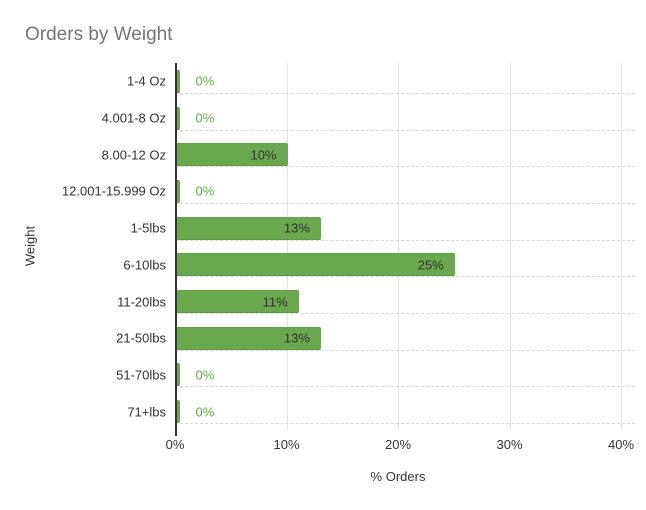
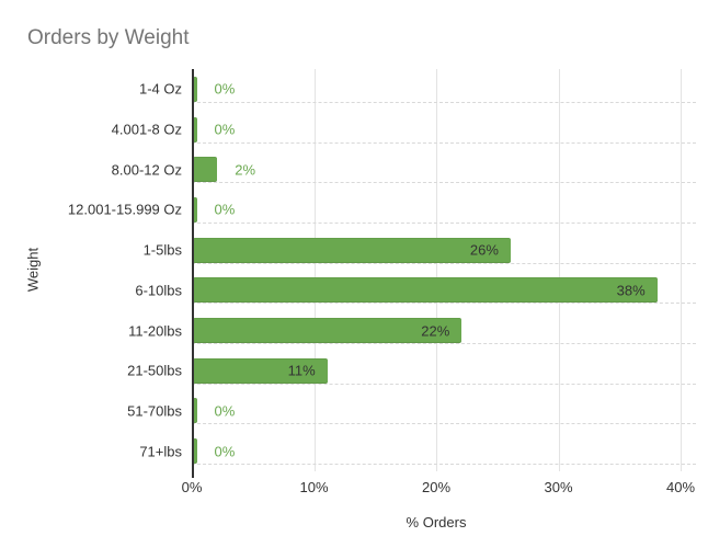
8.00-12 Oz: 10% -> 2%
1-5lbs: 13% -> 26%
6-10lbs: 25% -> 38%
11-20lbs: 11% -> 22%
21-50lbs: 13% -> 11%
